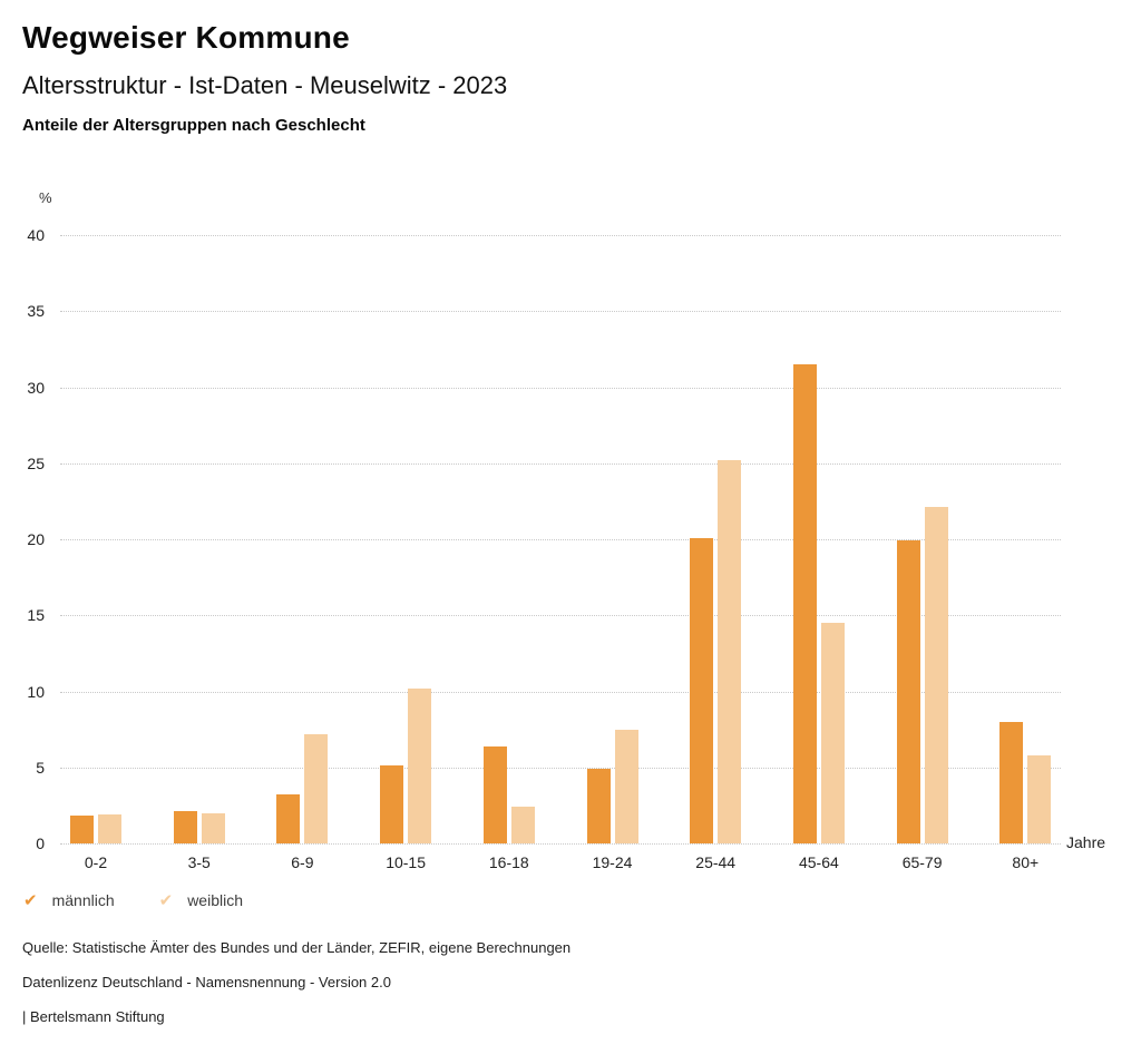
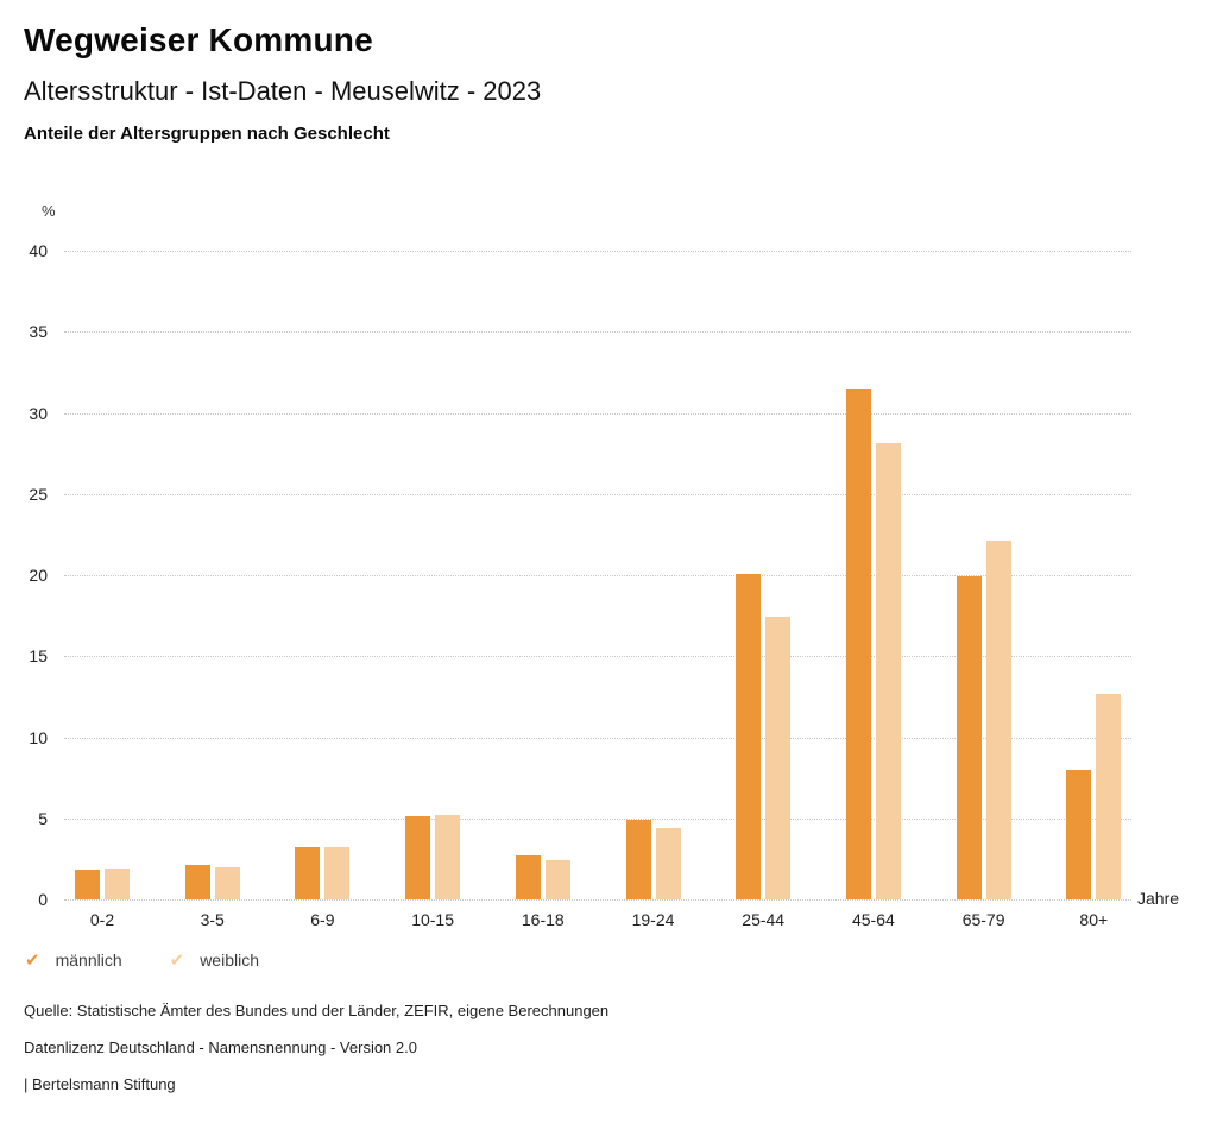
weiblich/6-9: 7.2 -> 3.2
weiblich/10-15: 10.2 -> 5.2
männlich/16-18: 6.4 -> 2.7
weiblich/19-24: 7.5 -> 4.4
weiblich/25-44: 25.2 -> 17.4
weiblich/45-64: 14.5 -> 28.1
weiblich/80+: 5.8 -> 12.7
